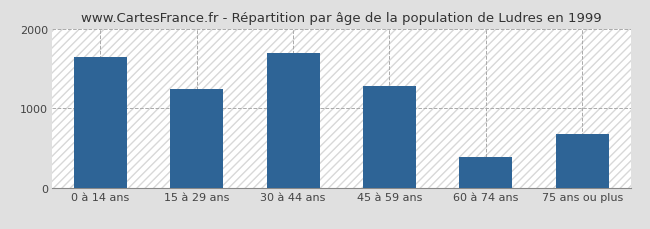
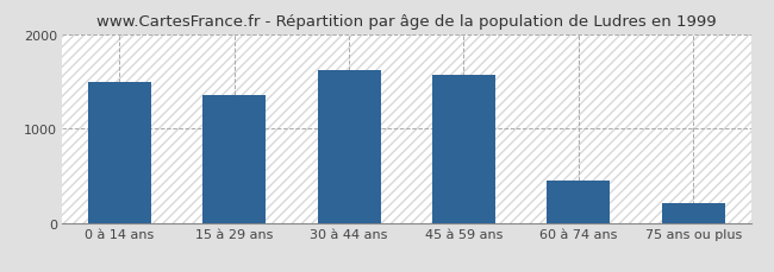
0 à 14 ans: 1640 -> 1500
15 à 29 ans: 1240 -> 1350
30 à 44 ans: 1700 -> 1620
45 à 59 ans: 1280 -> 1560
60 à 74 ans: 380 -> 450
75 ans ou plus: 680 -> 210
